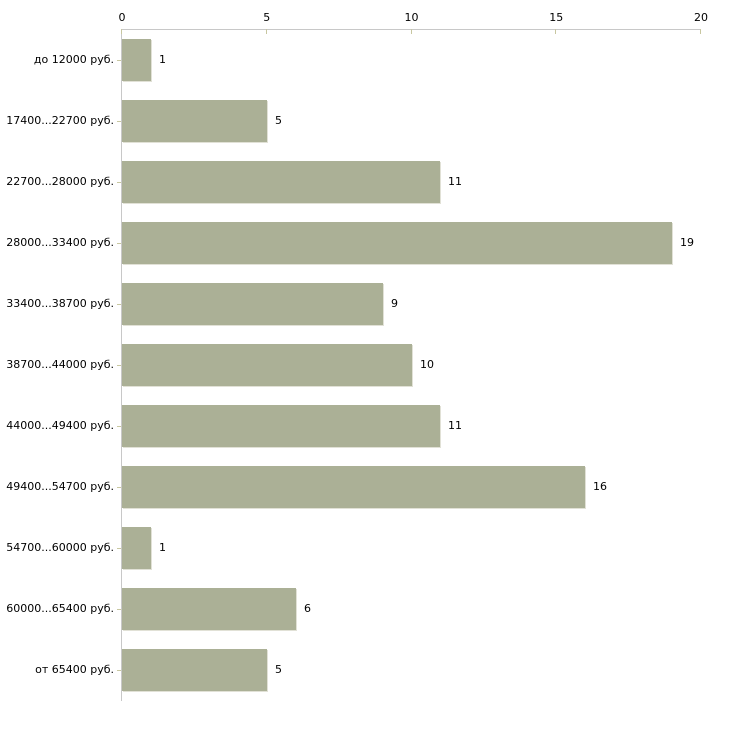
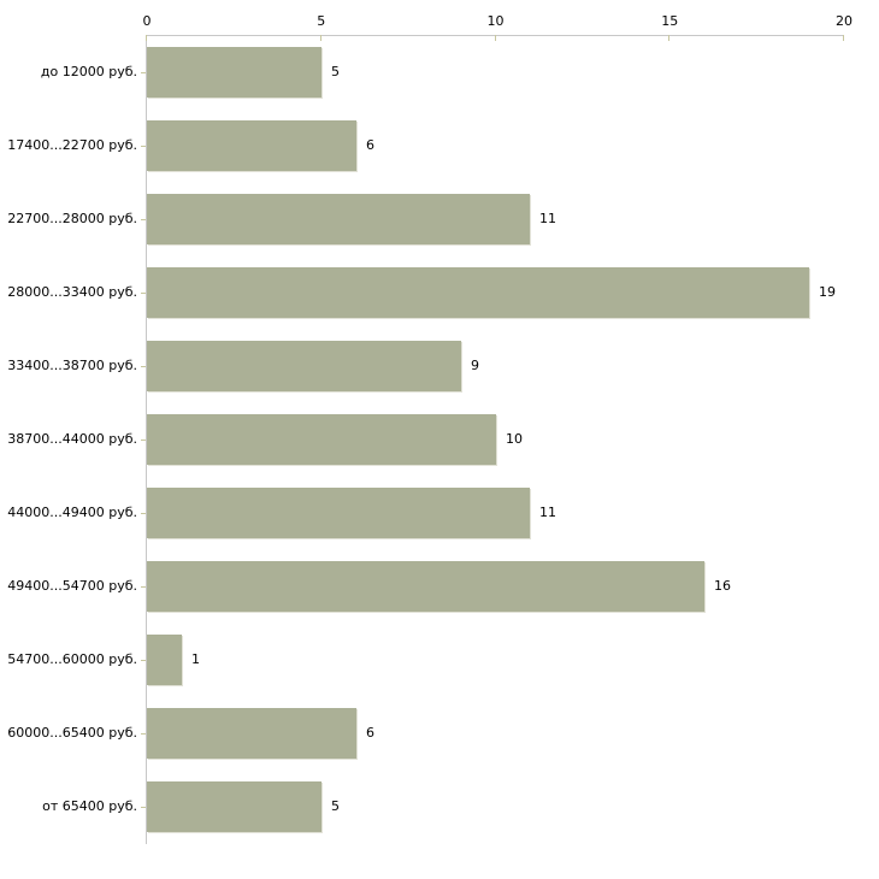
до 12000 руб.: 1 -> 5
17400...22700 руб.: 5 -> 6
